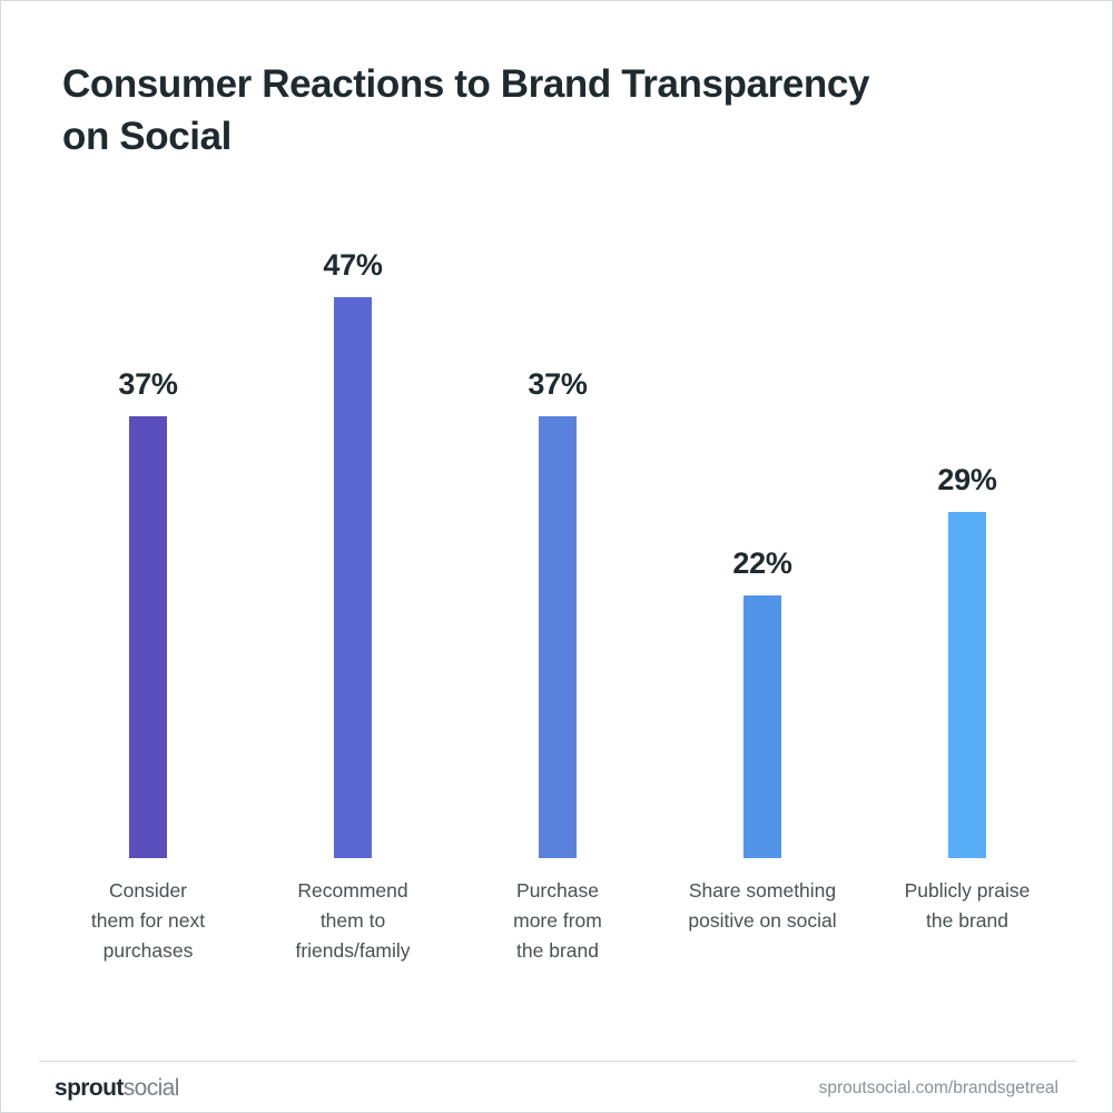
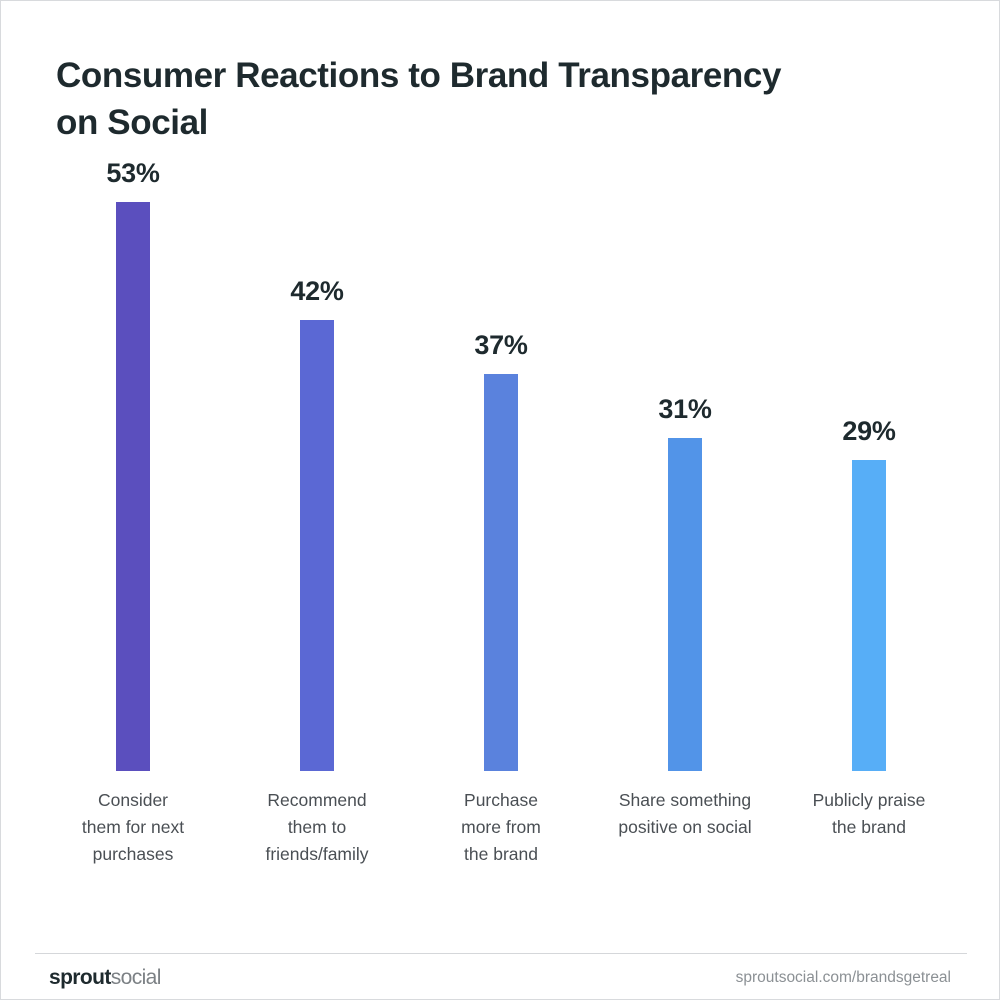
Consider them for next purchases: 37% -> 53%
Recommend them to friends/family: 47% -> 42%
Share something positive on social: 22% -> 31%
